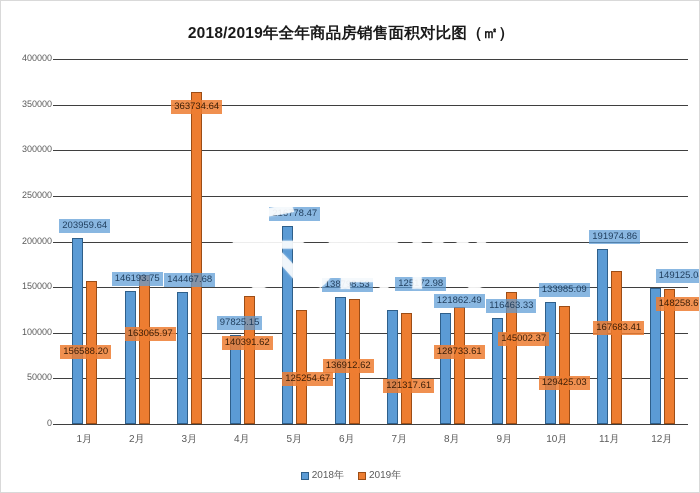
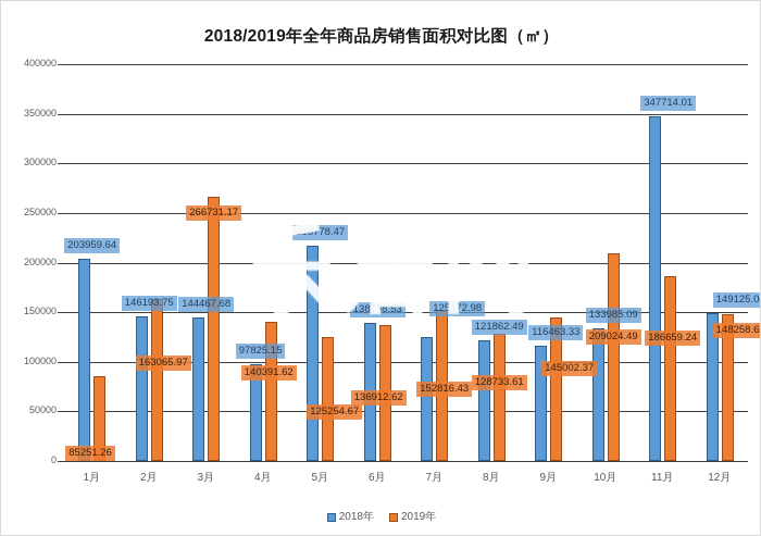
2019年/1月: 156588.20 -> 85251.26
2019年/3月: 363734.64 -> 266731.17
2019年/7月: 121317.61 -> 152816.43
2019年/10月: 129425.03 -> 209024.49
2018年/11月: 191974.86 -> 347714.01
2019年/11月: 167683.41 -> 186659.24
